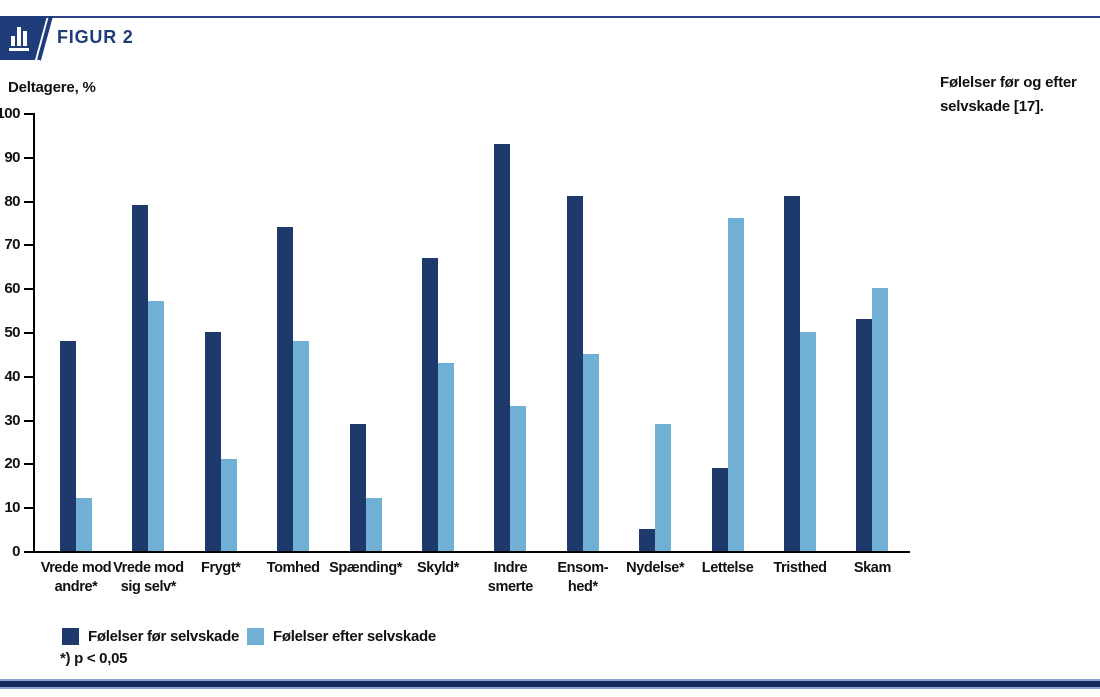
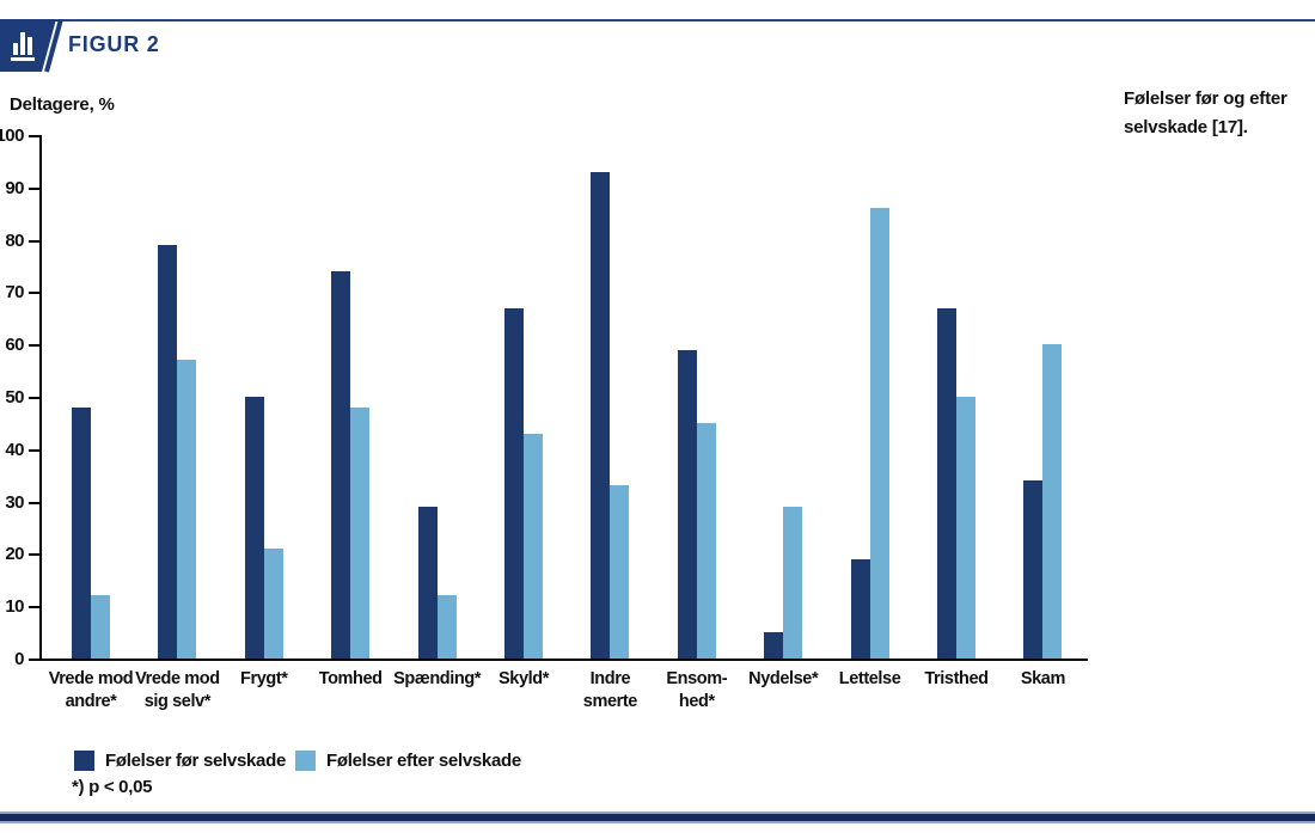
Følelser før selvskade/Ensom- hed*: 81 -> 59
Følelser efter selvskade/Lettelse: 76 -> 86
Følelser før selvskade/Tristhed: 81 -> 67
Følelser før selvskade/Skam: 53 -> 34
